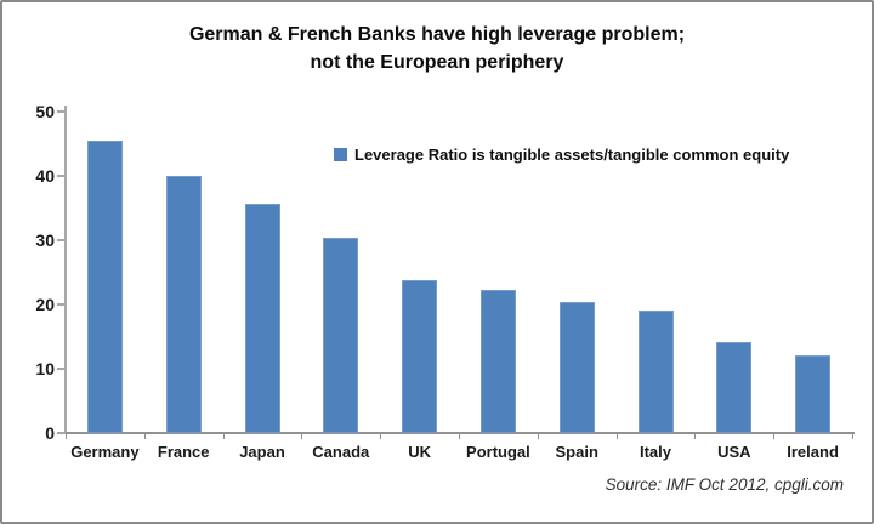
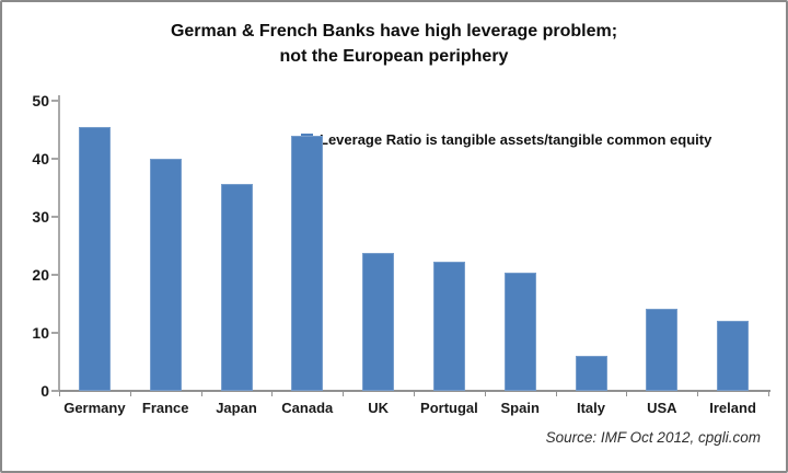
Canada: 30 -> 44
Italy: 19 -> 6
